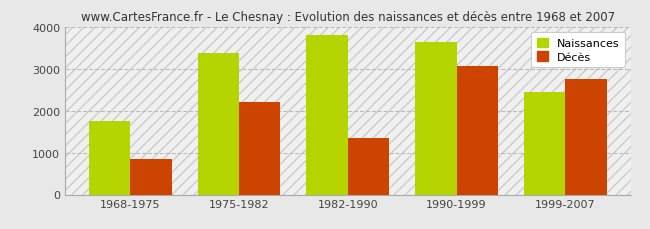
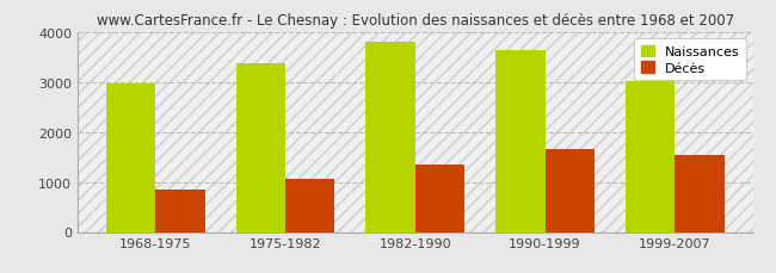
Naissances/1968-1975: 1750 -> 2970
Décès/1975-1982: 2200 -> 1060
Décès/1990-1999: 3050 -> 1660
Naissances/1999-2007: 2450 -> 3020
Décès/1999-2007: 2750 -> 1540
